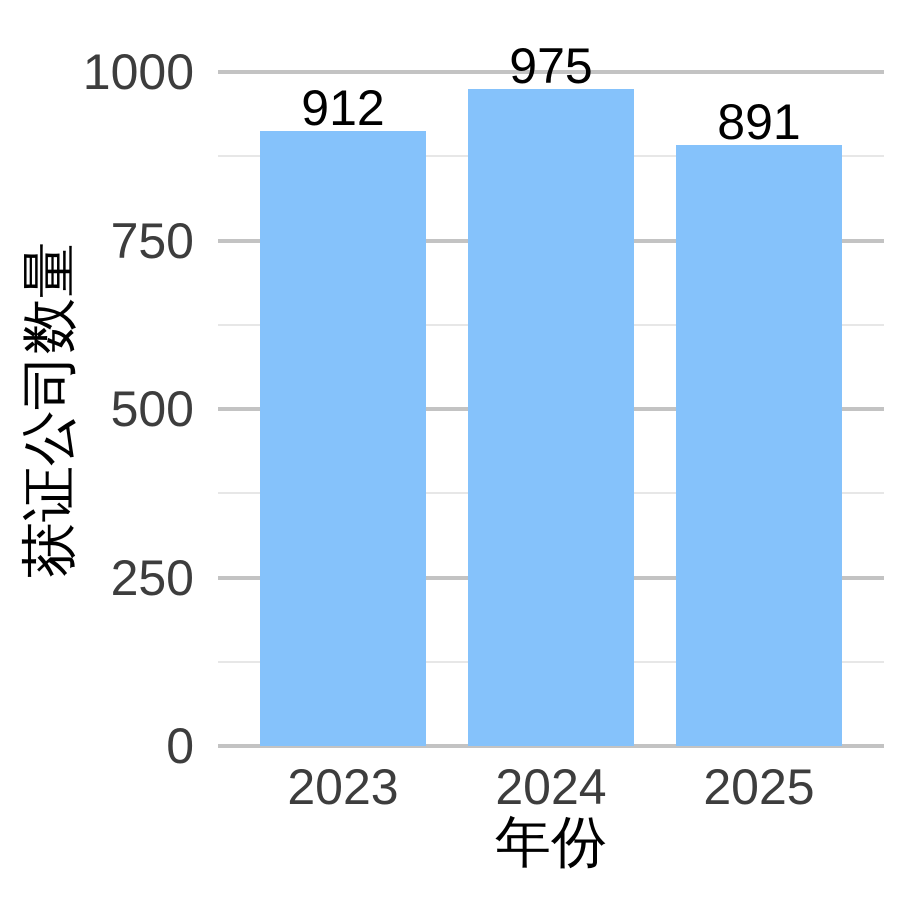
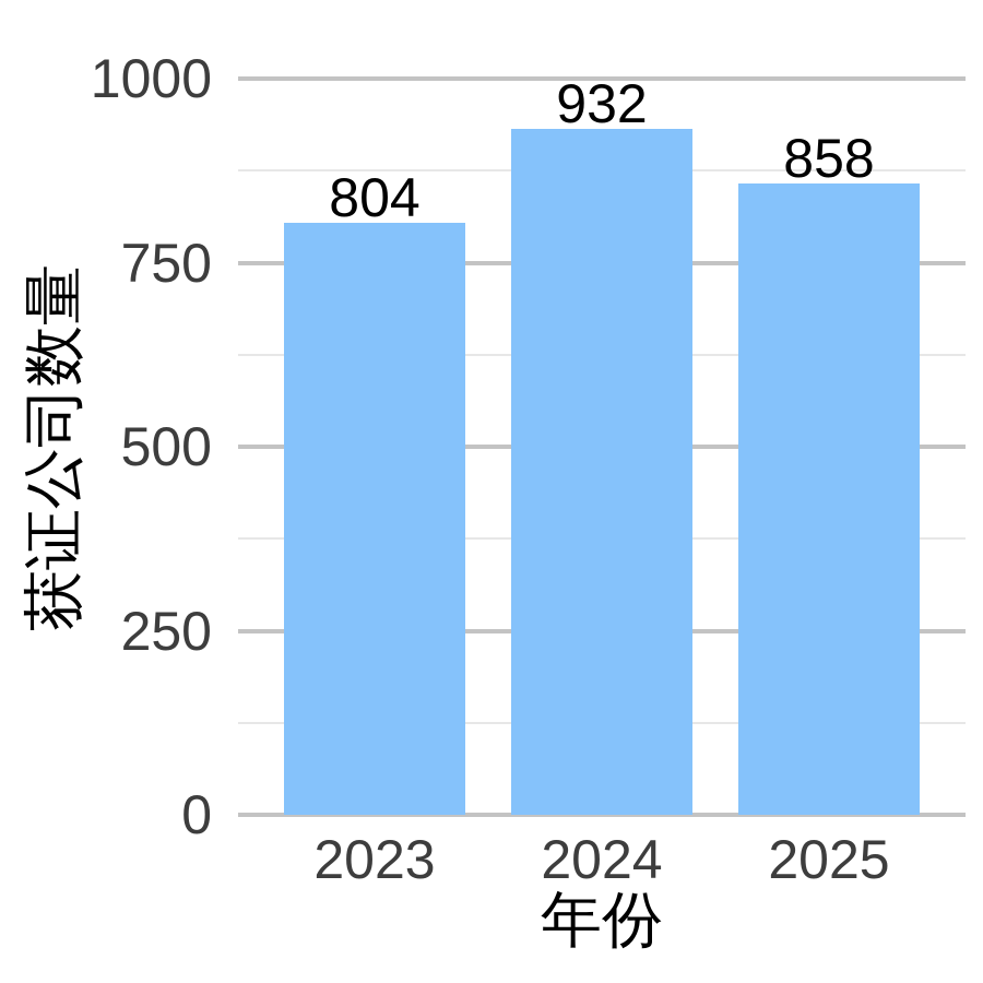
2023: 912 -> 804
2024: 975 -> 932
2025: 891 -> 858
